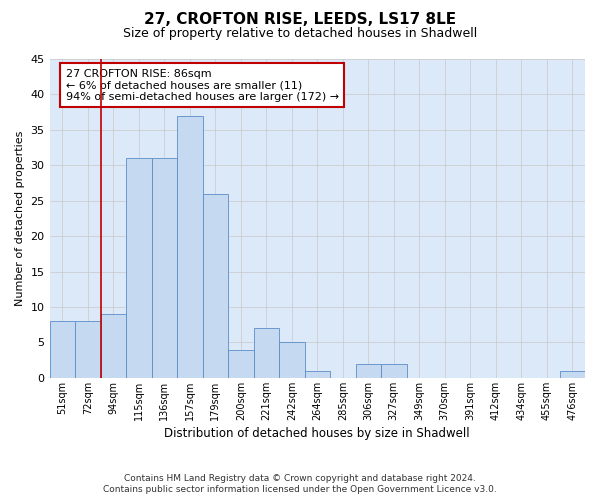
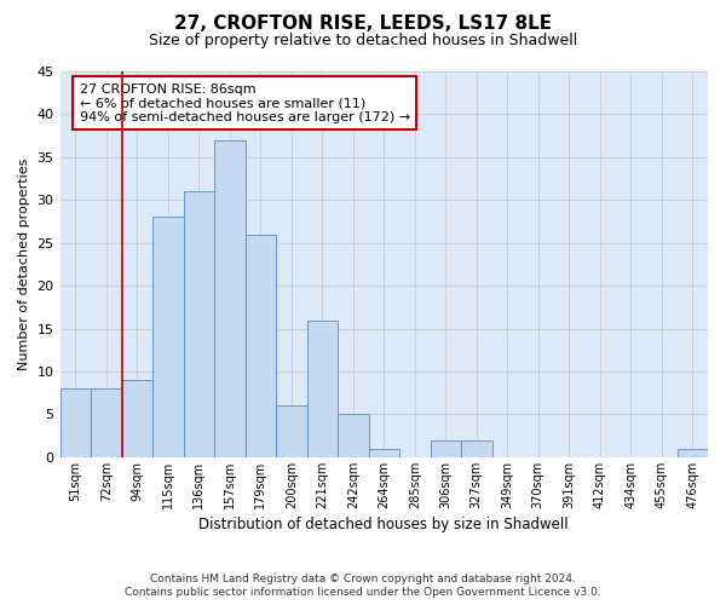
115sqm: 31 -> 28
200sqm: 4 -> 6
221sqm: 7 -> 16
